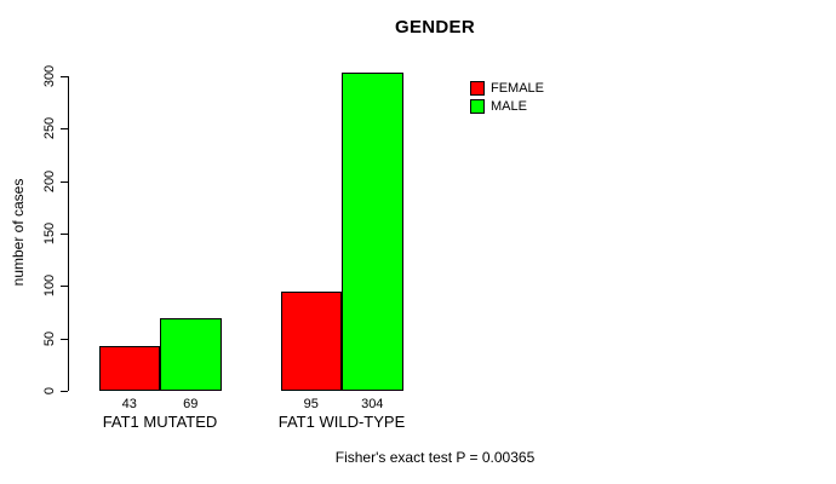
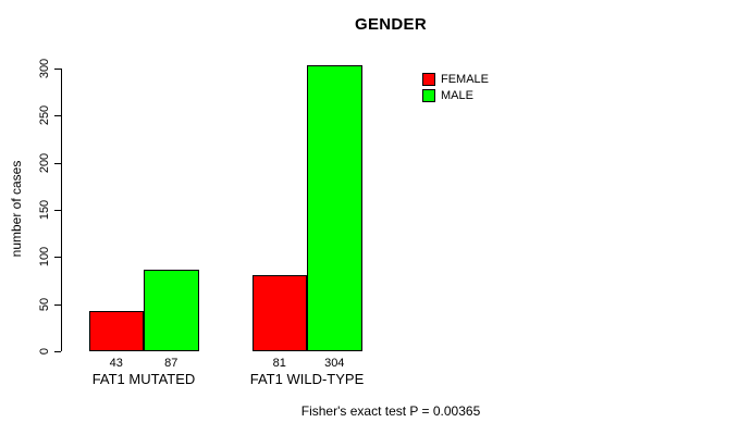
MALE/FAT1 MUTATED: 69 -> 87
FEMALE/FAT1 WILD-TYPE: 95 -> 81
